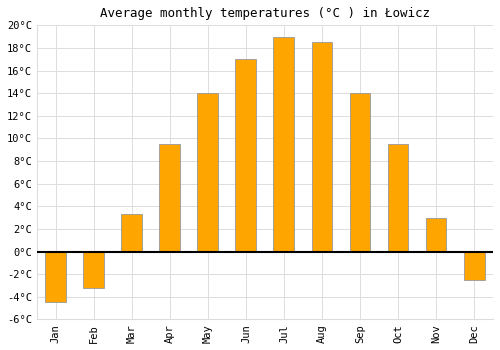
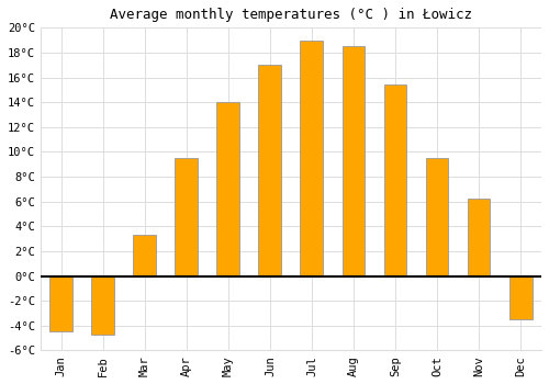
Feb: -3.2°C -> -4.7°C
Sep: 14.0°C -> 15.4°C
Nov: 3.0°C -> 6.2°C
Dec: -2.5°C -> -3.5°C
